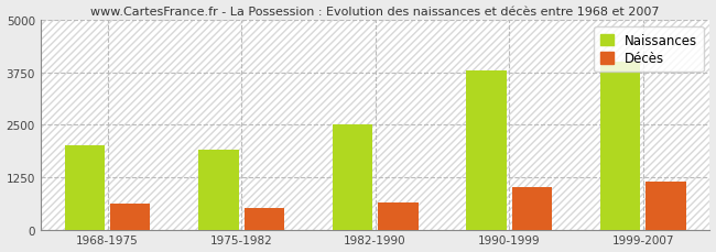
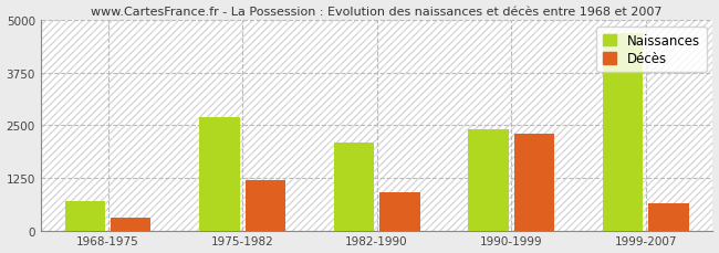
Naissances/1968-1975: 2000 -> 700
Décès/1968-1975: 620 -> 300
Naissances/1975-1982: 1900 -> 2700
Décès/1975-1982: 520 -> 1200
Naissances/1982-1990: 2500 -> 2100
Décès/1982-1990: 650 -> 900
Naissances/1990-1999: 3800 -> 2400
Décès/1990-1999: 1000 -> 2300
Naissances/1999-2007: 4000 -> 4700
Décès/1999-2007: 1150 -> 650
